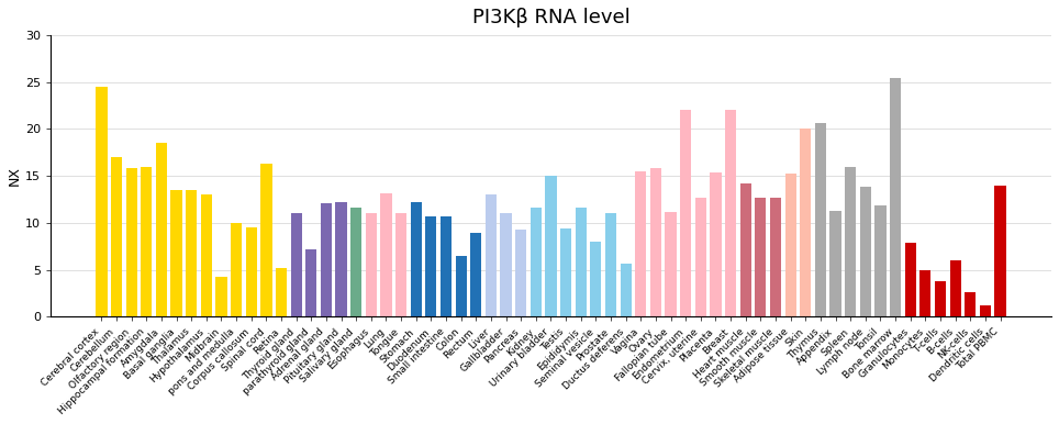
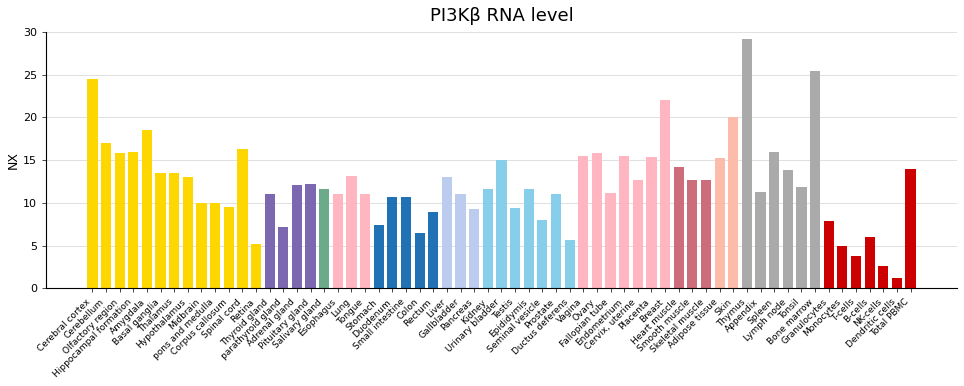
Midbrain: 4.2 -> 10.0
Stomach: 12.2 -> 7.4
Endometrium: 22.0 -> 15.5
Thymus: 20.6 -> 29.2
